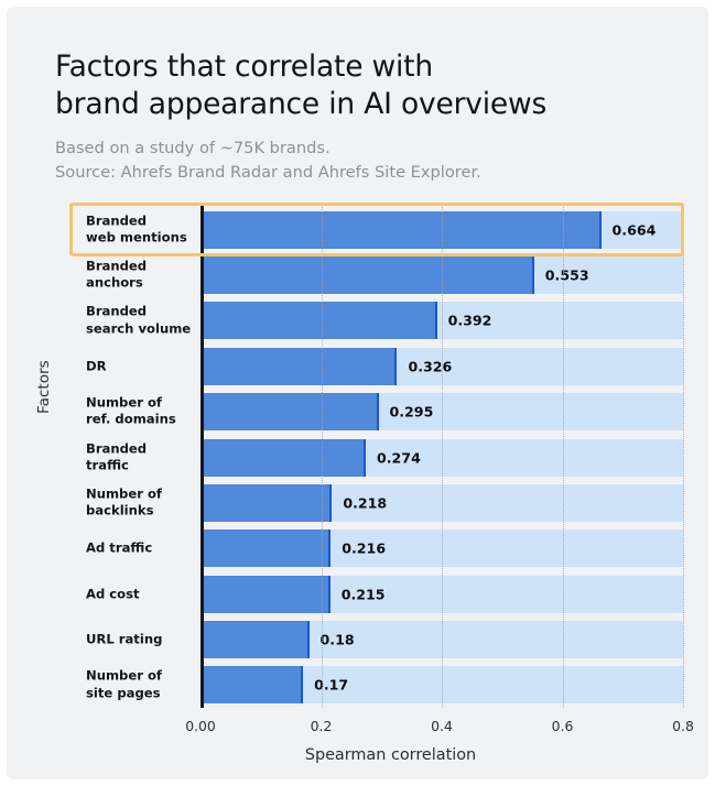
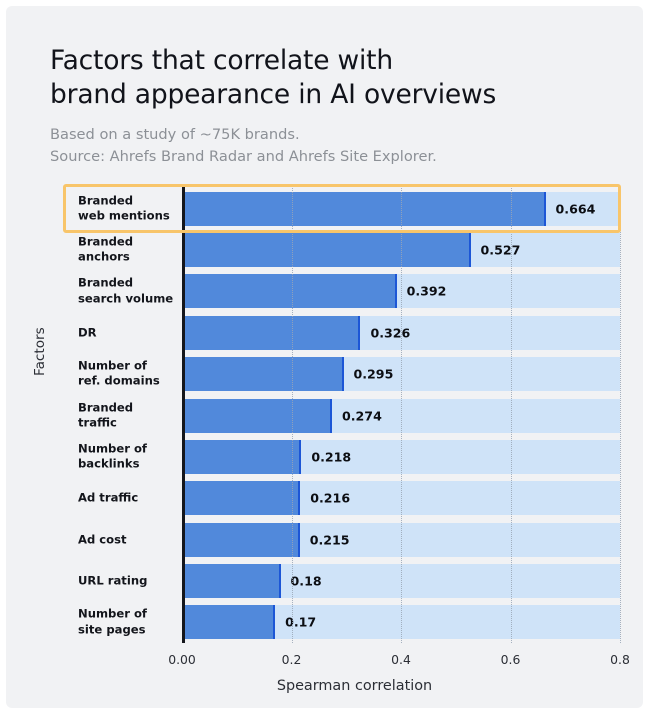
Branded anchors: 0.553 -> 0.527
